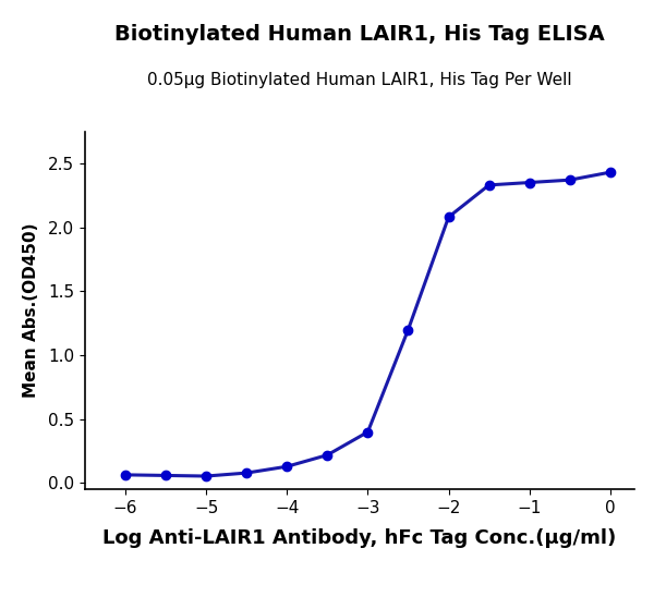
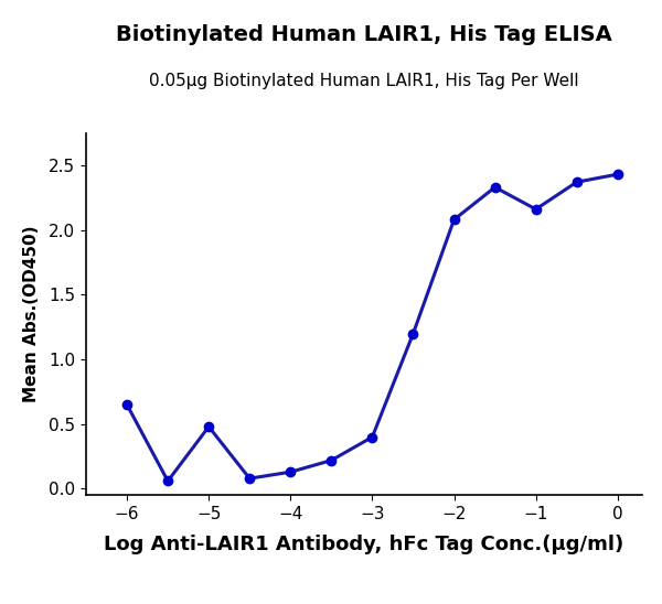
−6: 0.07 -> 0.65
−5: 0.06 -> 0.48
−1: 2.35 -> 2.16
